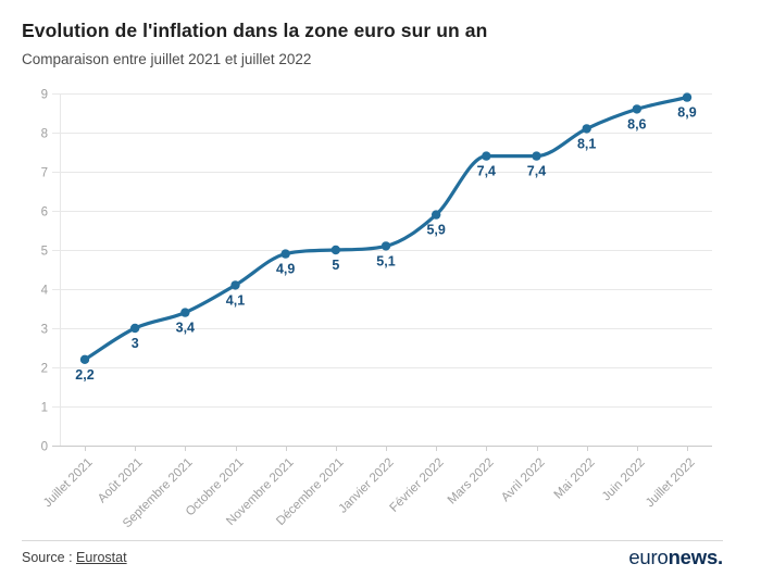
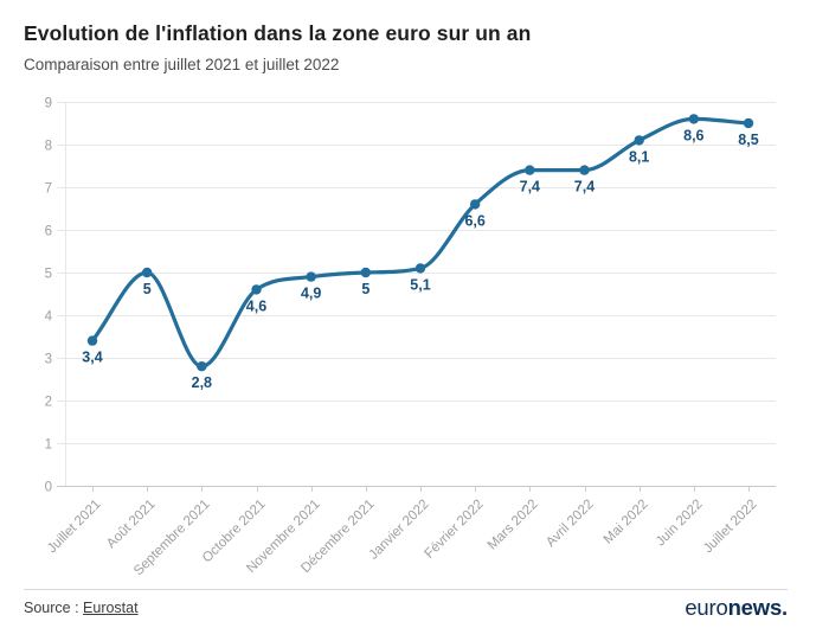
Juillet 2021: 2,2 -> 3,4
Août 2021: 3 -> 5
Septembre 2021: 3,4 -> 2,8
Octobre 2021: 4,1 -> 4,6
Février 2022: 5,9 -> 6,6
Juillet 2022: 8,9 -> 8,5
